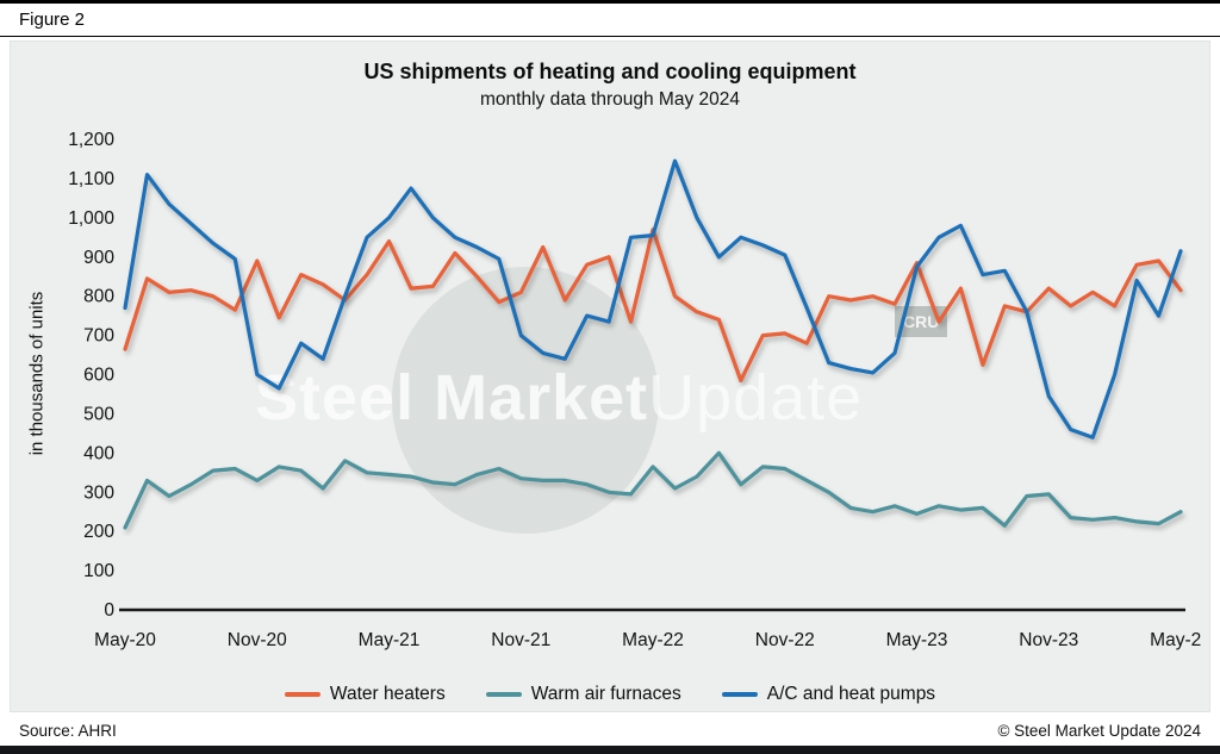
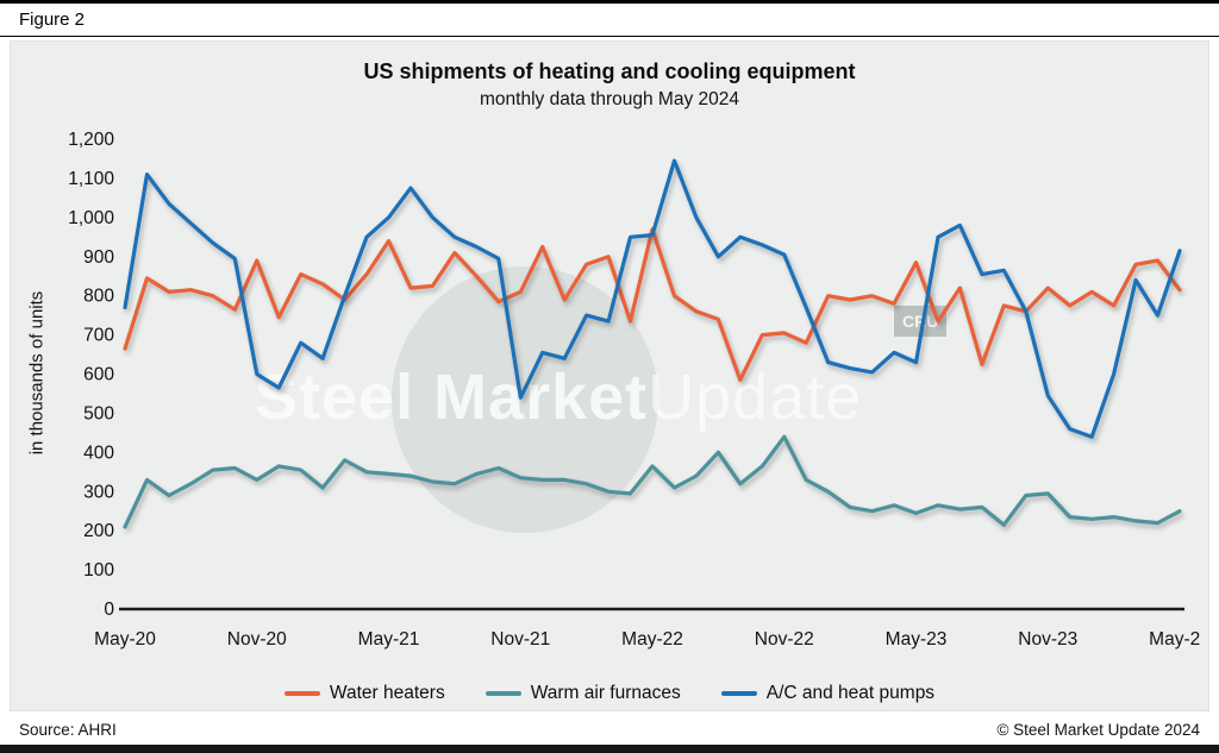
A/C and heat pumps/Nov-21: 700 -> 540
Warm air furnaces/Nov-22: 360 -> 440
A/C and heat pumps/May-23: 880 -> 630
